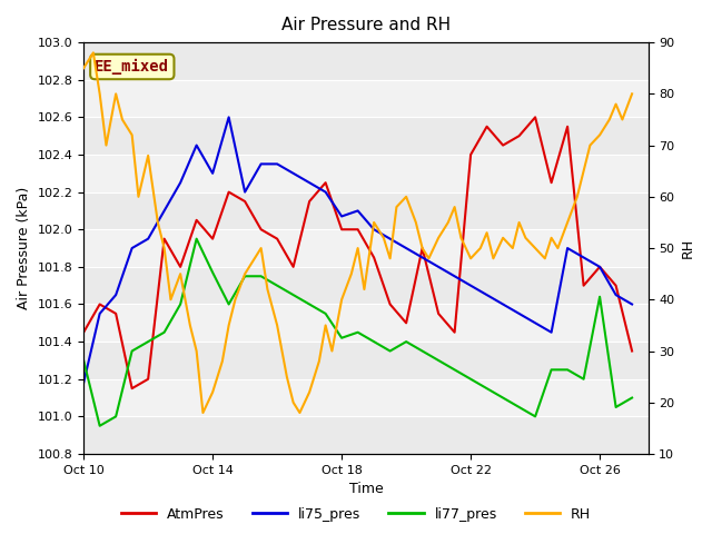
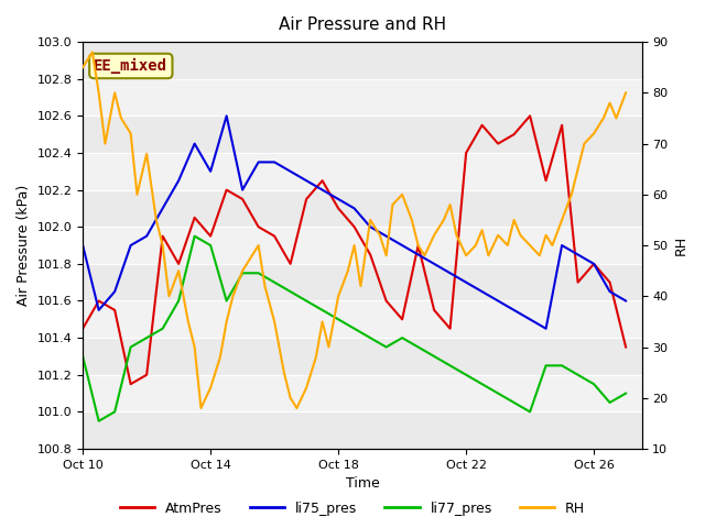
li75_pres/Oct 10: 101.18 -> 101.90
li77_pres/Oct 14: 101.77 -> 101.90
AtmPres/Oct 18: 102.00 -> 102.10
li75_pres/Oct 18: 102.07 -> 102.15
li77_pres/Oct 18: 101.42 -> 101.50
li77_pres/Oct 26: 101.64 -> 101.15
